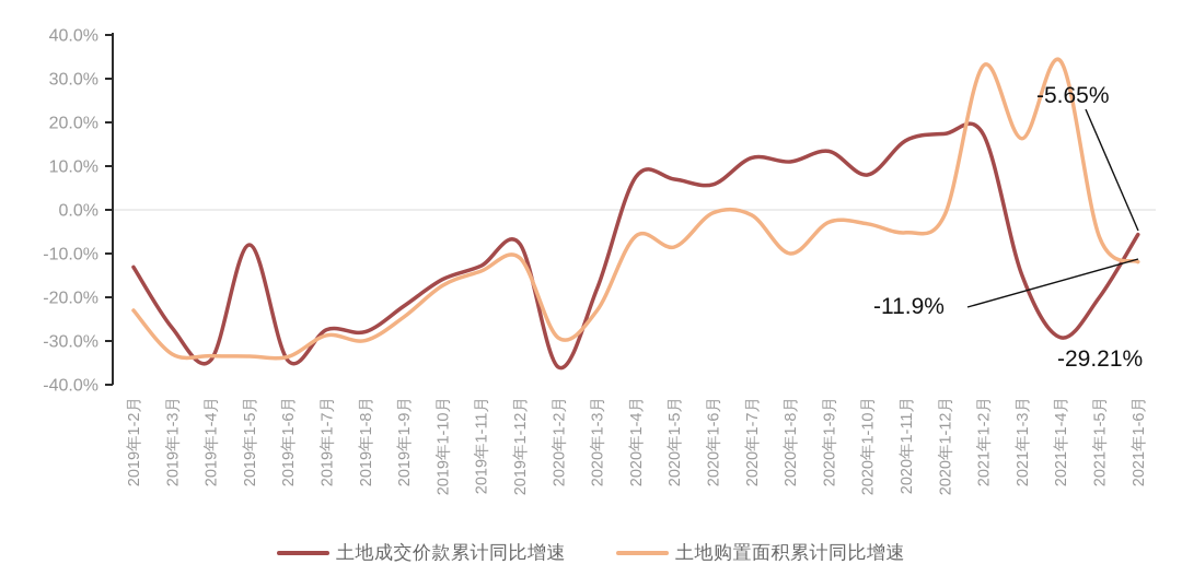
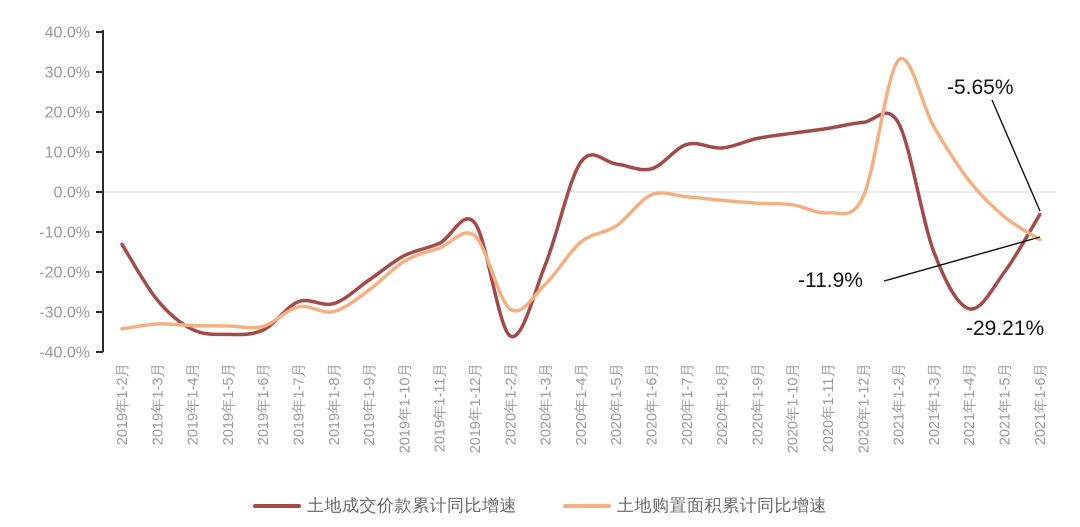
土地购置面积累计同比增速/2019年1-2月: -23% -> -34%
土地成交价款累计同比增速/2019年1-5月: -8% -> -36%
土地购置面积累计同比增速/2020年1-4月: -6% -> -12%
土地购置面积累计同比增速/2020年1-8月: -10% -> -2%
土地成交价款累计同比增速/2020年1-10月: 8% -> 15%
土地购置面积累计同比增速/2021年1-4月: 34% -> 3%
